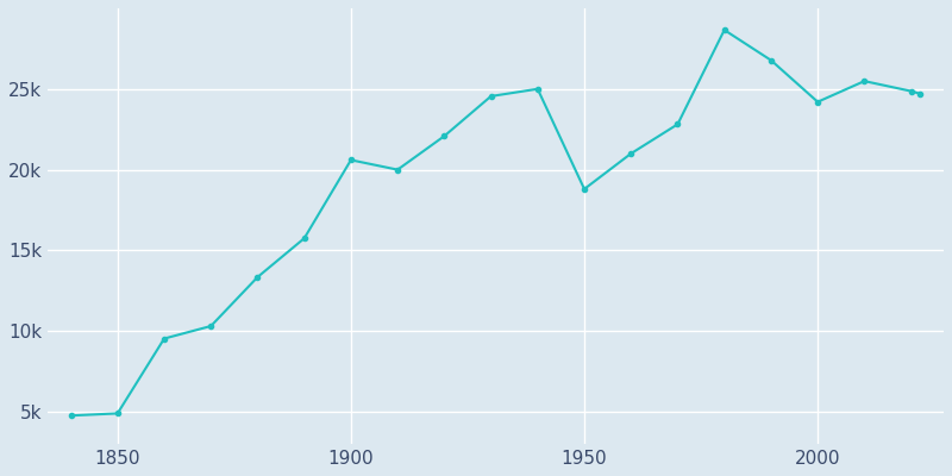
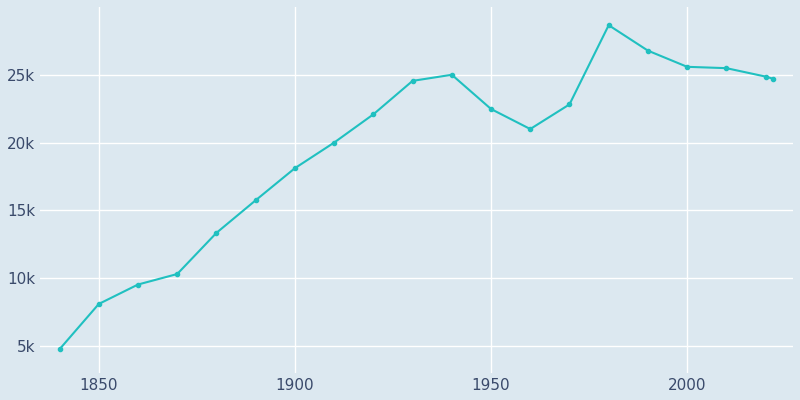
1850: 4.9k -> 8.1k
1900: 20.6k -> 18.1k
1950: 18.8k -> 22.5k
2000: 24.2k -> 25.6k
